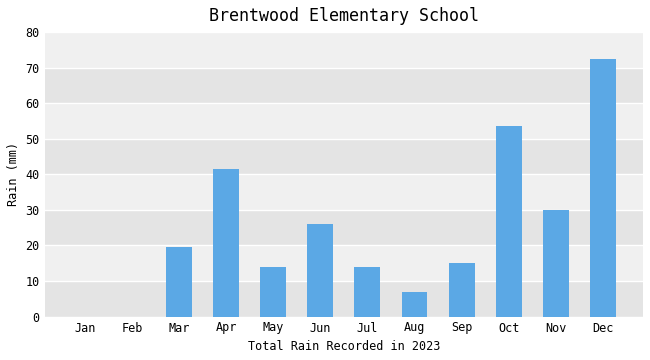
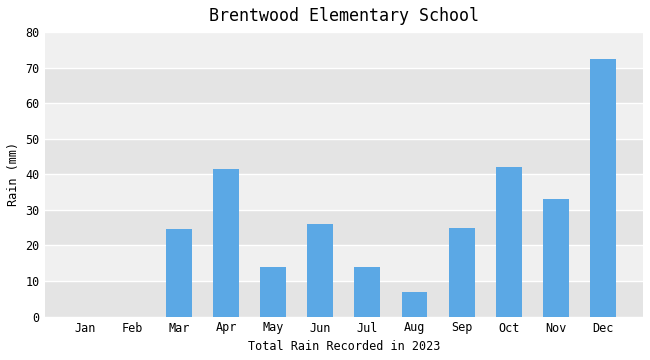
Mar: 19.5 -> 24.5
Sep: 15.0 -> 25.0
Oct: 53.5 -> 42.0
Nov: 30.0 -> 33.0
